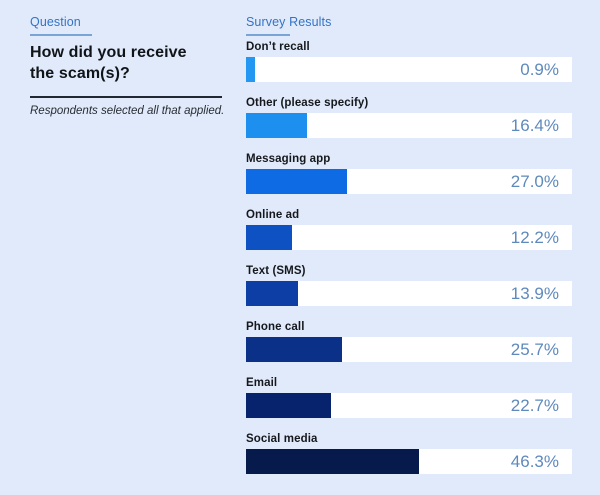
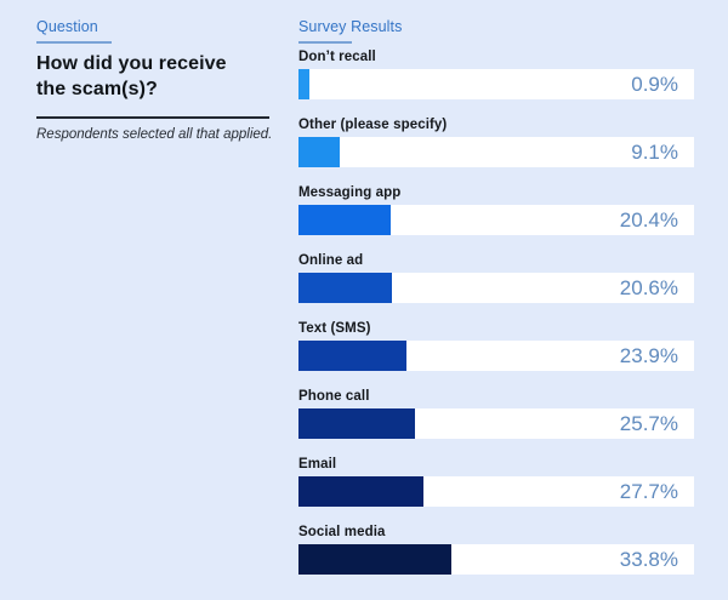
Other (please specify): 16.4% -> 9.1%
Messaging app: 27.0% -> 20.4%
Online ad: 12.2% -> 20.6%
Text (SMS): 13.9% -> 23.9%
Email: 22.7% -> 27.7%
Social media: 46.3% -> 33.8%
